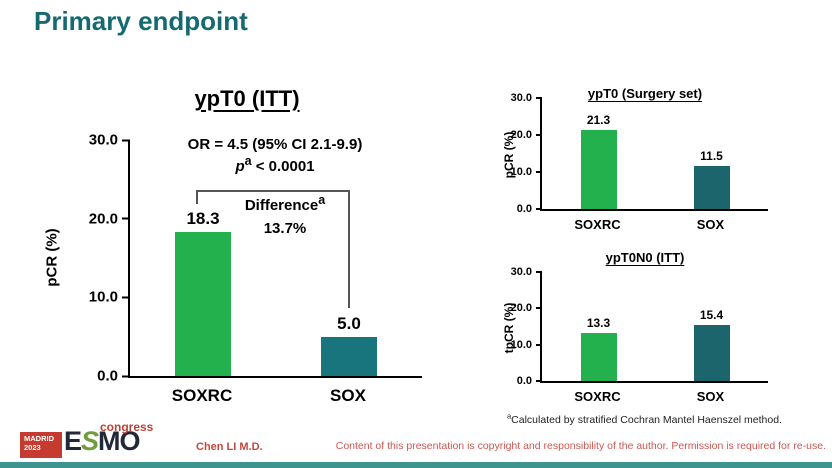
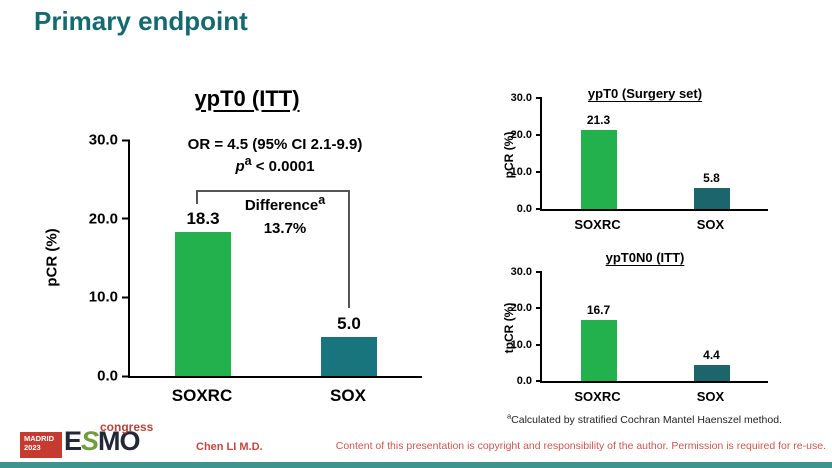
ypT0 (Surgery set)/SOX: 11.5 -> 5.8
ypT0N0 (ITT)/SOXRC: 13.3 -> 16.7
ypT0N0 (ITT)/SOX: 15.4 -> 4.4
